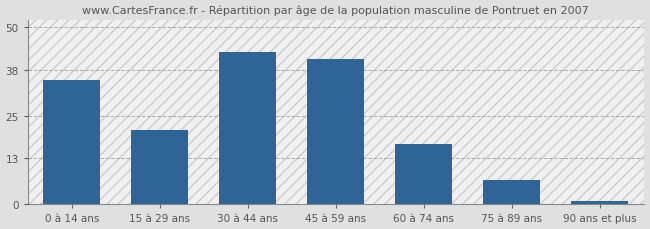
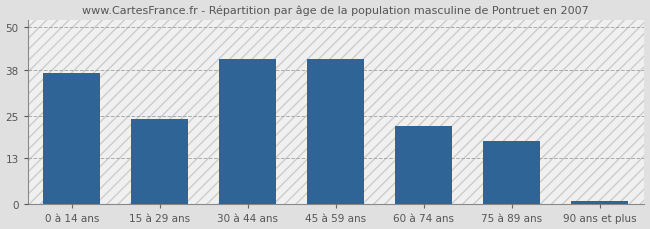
0 à 14 ans: 35 -> 37
15 à 29 ans: 21 -> 24
30 à 44 ans: 43 -> 41
60 à 74 ans: 17 -> 22
75 à 89 ans: 7 -> 18
